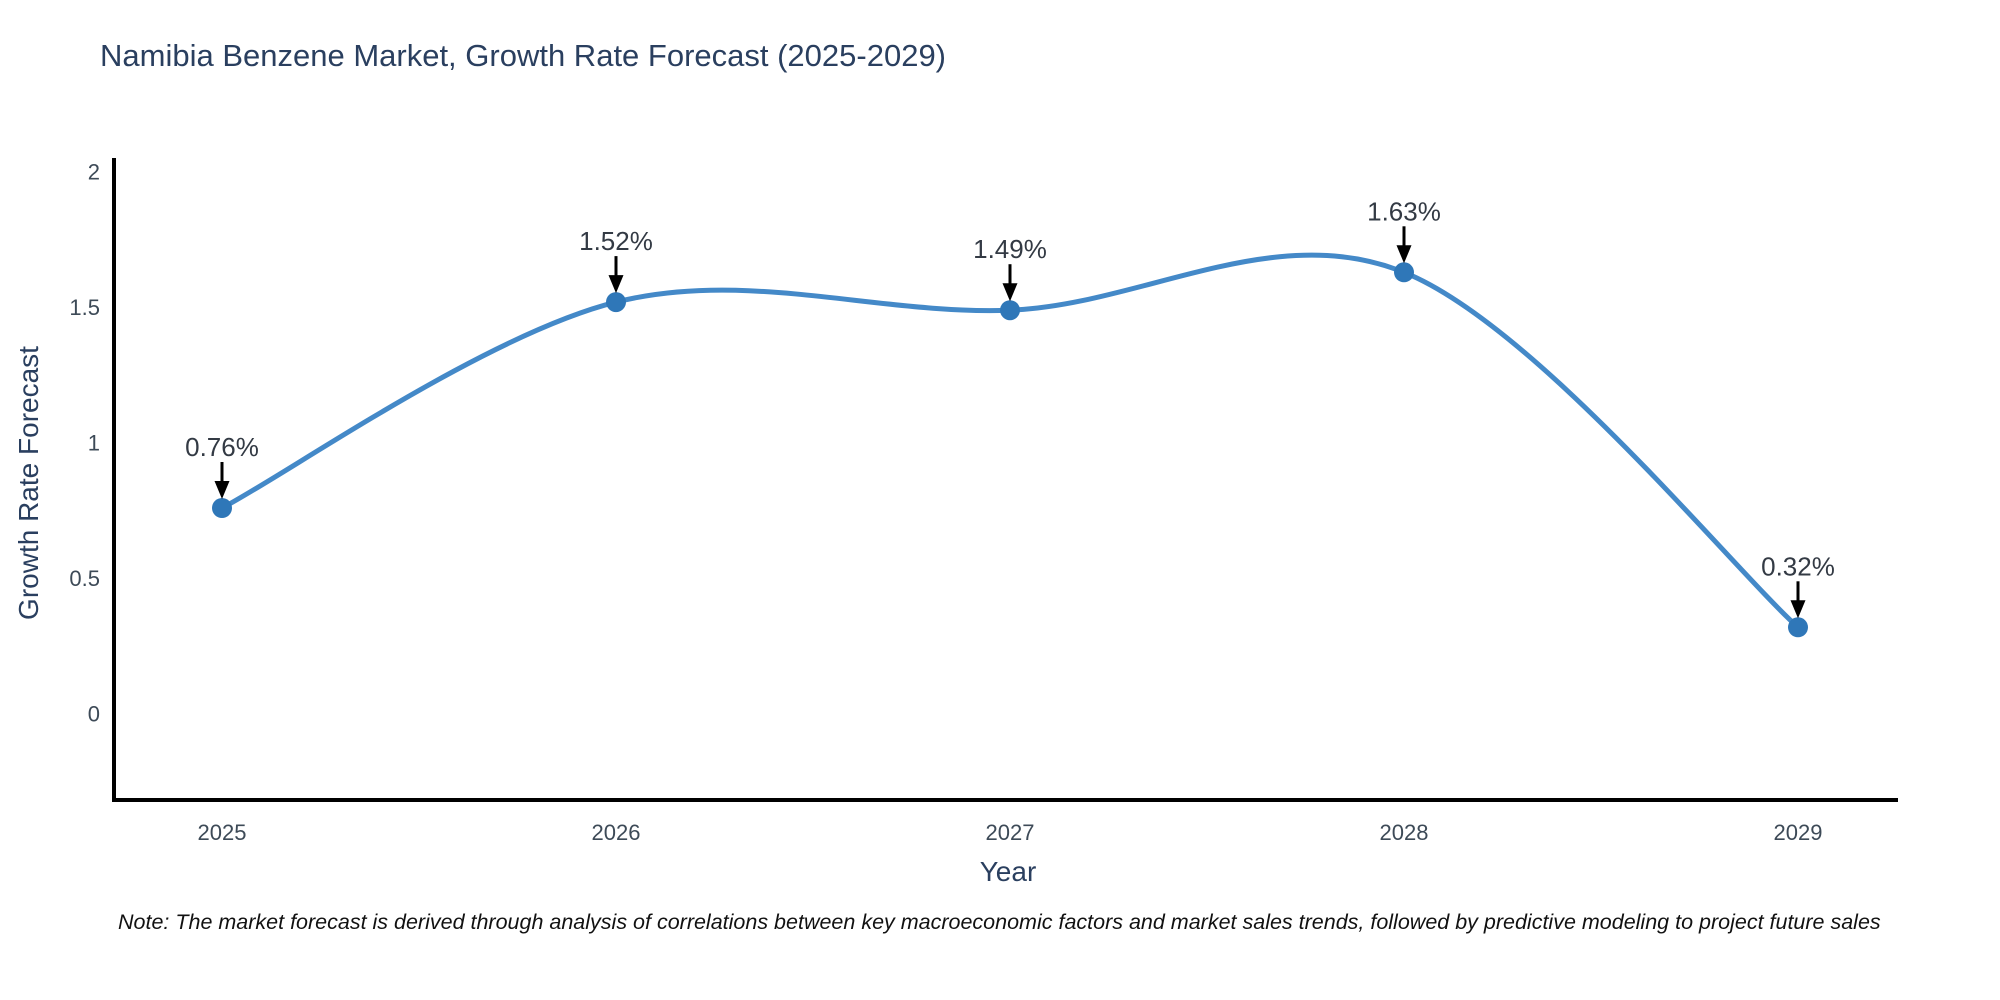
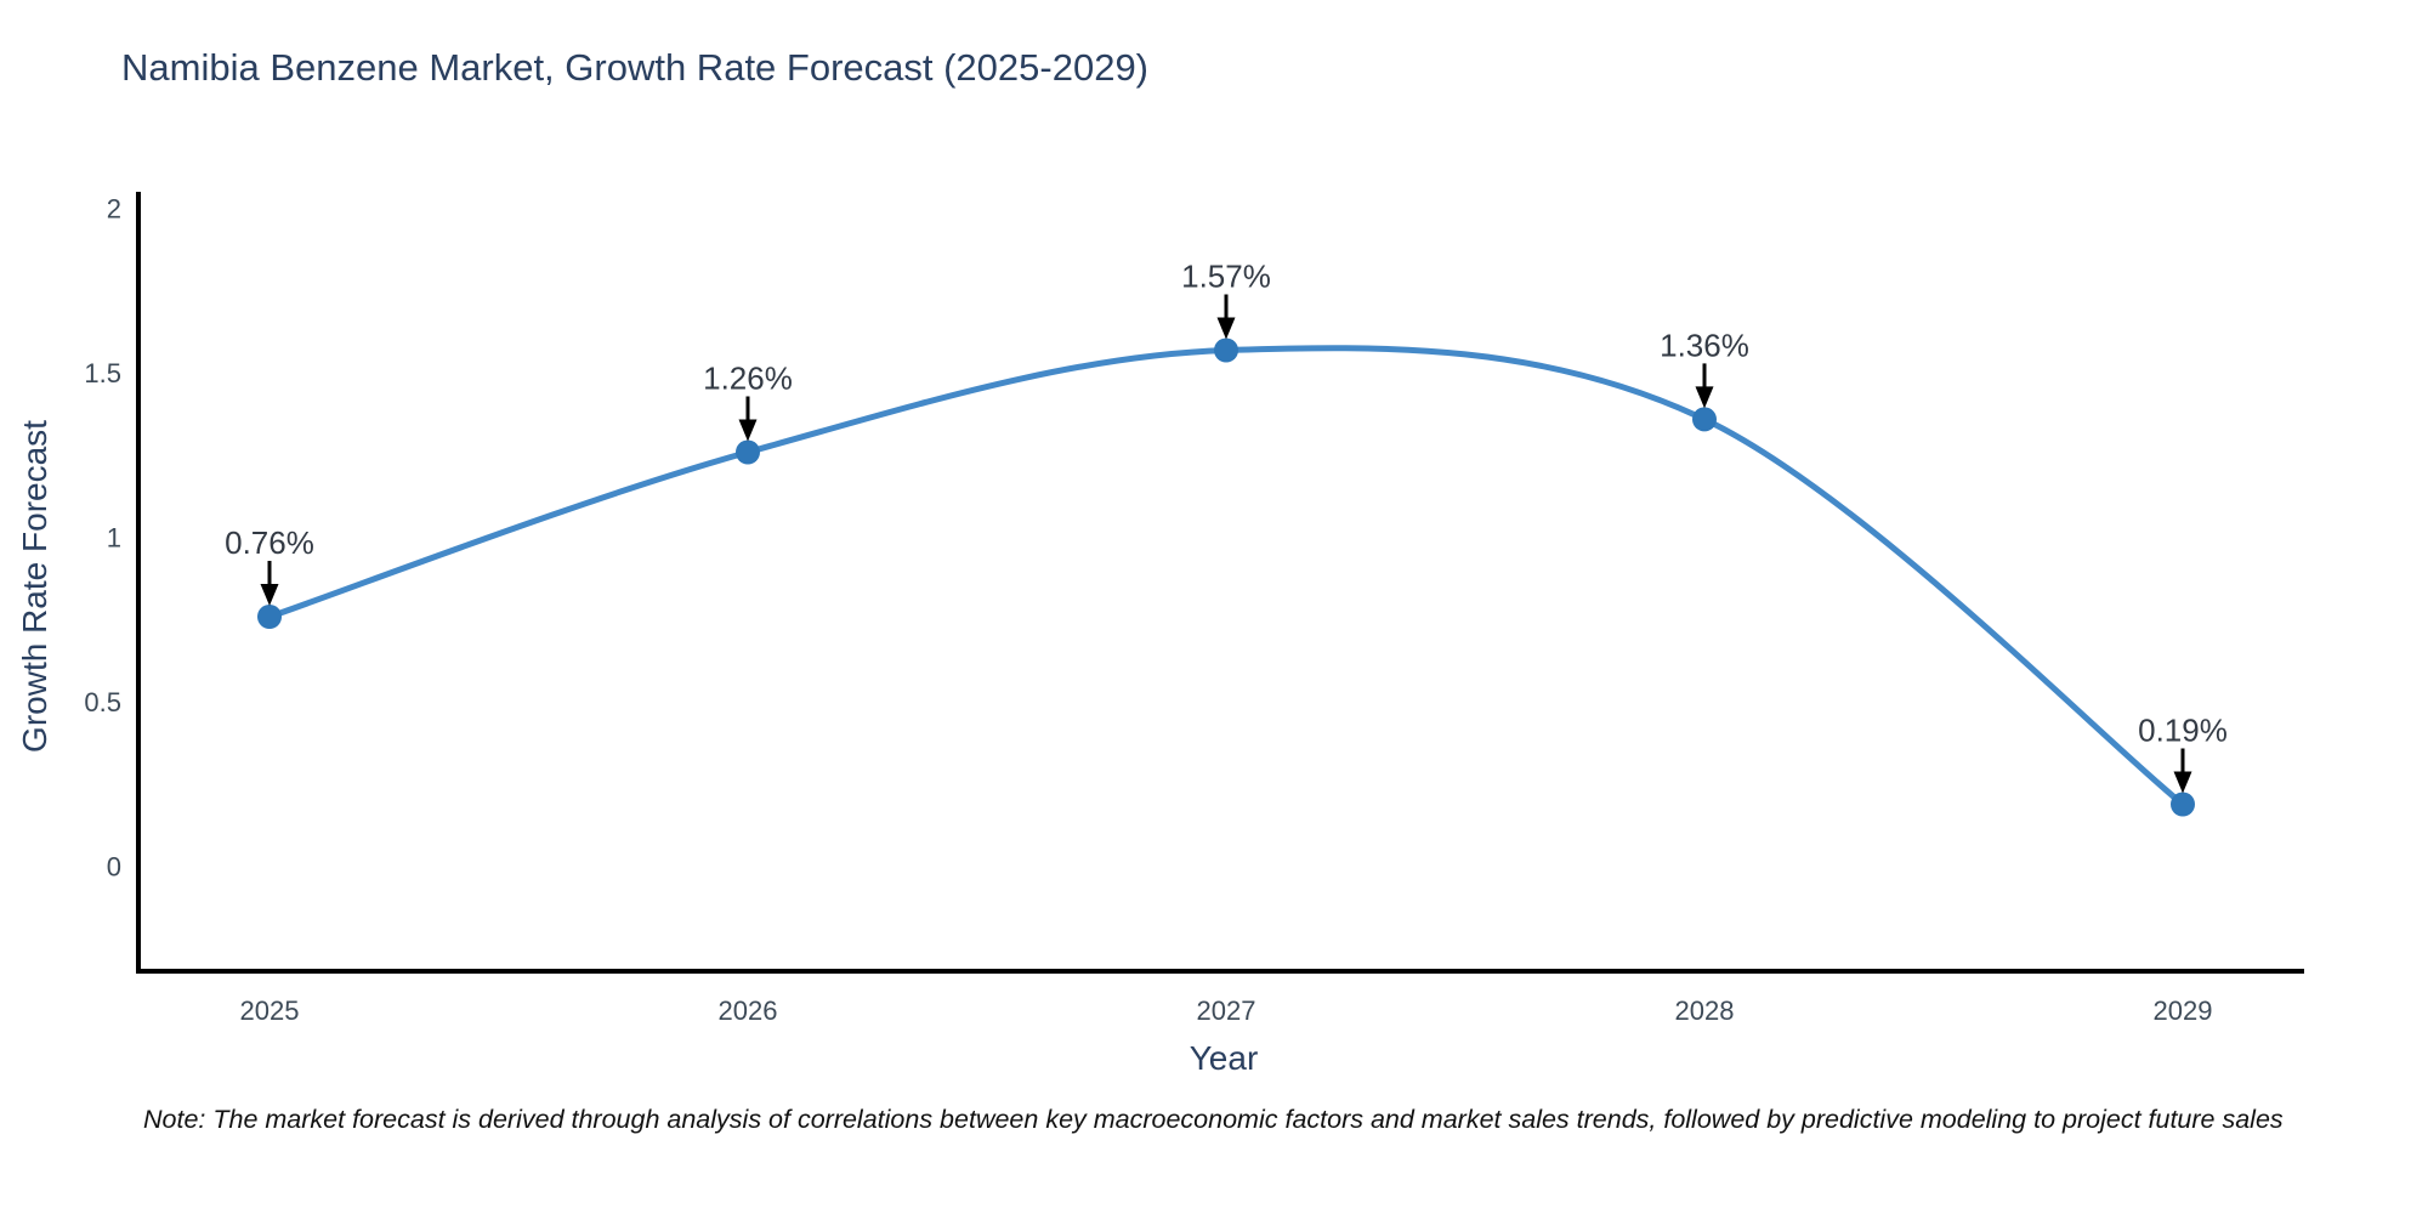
2026: 1.52% -> 1.26%
2027: 1.49% -> 1.57%
2028: 1.63% -> 1.36%
2029: 0.32% -> 0.19%
